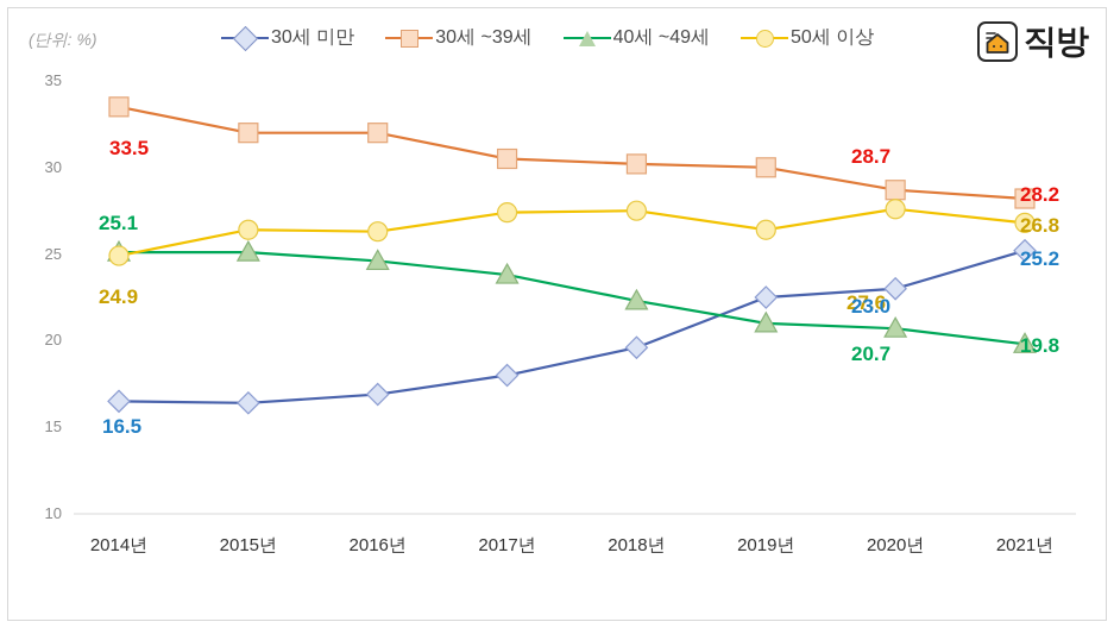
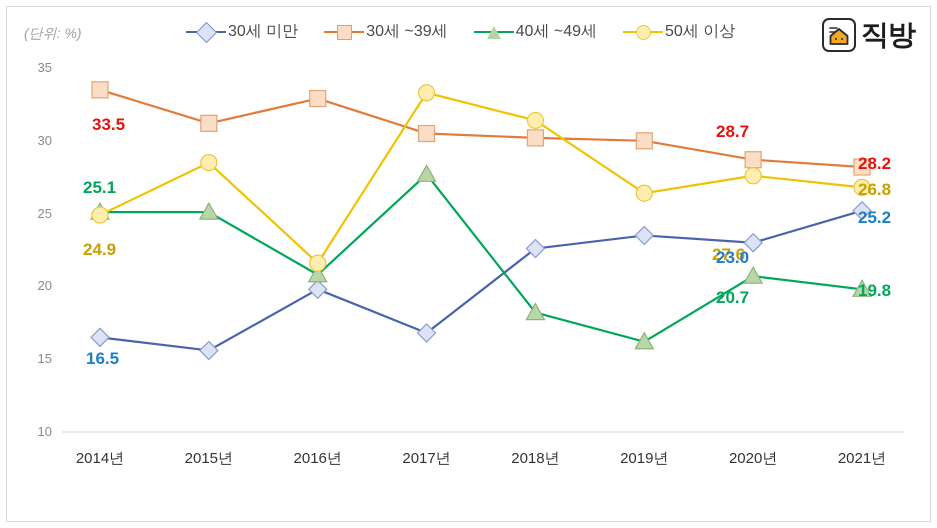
30세 미만/2015년: 16.4 -> 15.6
30세 ~39세/2015년: 32.0 -> 31.2
50세 이상/2015년: 26.4 -> 28.5
30세 미만/2016년: 16.9 -> 19.8
30세 ~39세/2016년: 32.0 -> 32.9
40세 ~49세/2016년: 24.6 -> 20.8
50세 이상/2016년: 26.3 -> 21.6
30세 미만/2017년: 18.0 -> 16.8
40세 ~49세/2017년: 23.8 -> 27.7
50세 이상/2017년: 27.4 -> 33.3
30세 미만/2018년: 19.6 -> 22.6
40세 ~49세/2018년: 22.3 -> 18.2
50세 이상/2018년: 27.5 -> 31.4
30세 미만/2019년: 22.5 -> 23.5
40세 ~49세/2019년: 21.0 -> 16.2
